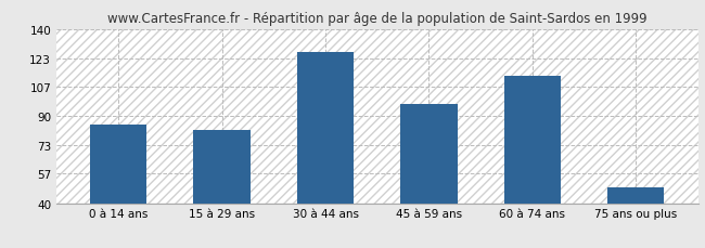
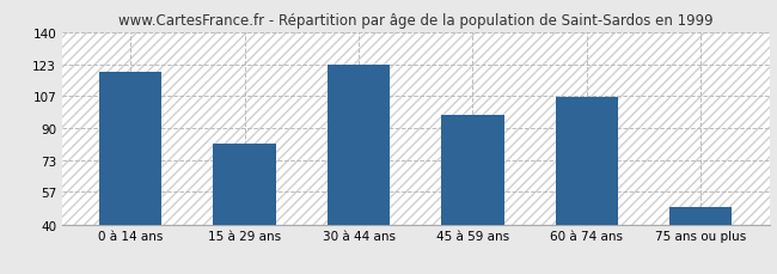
0 à 14 ans: 85 -> 119
30 à 44 ans: 127 -> 123
60 à 74 ans: 113 -> 106
